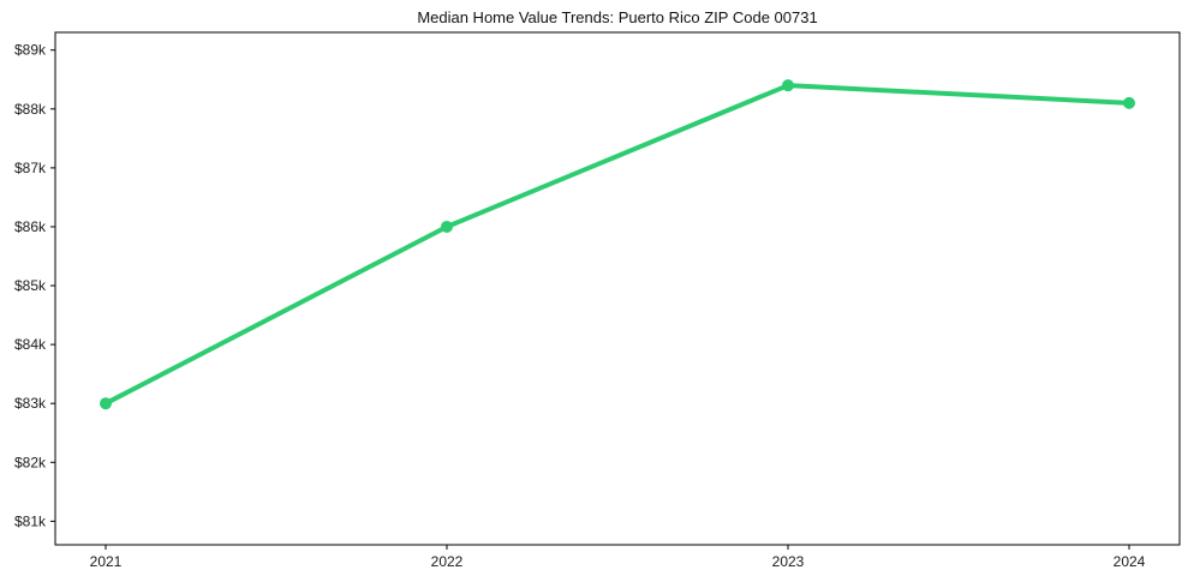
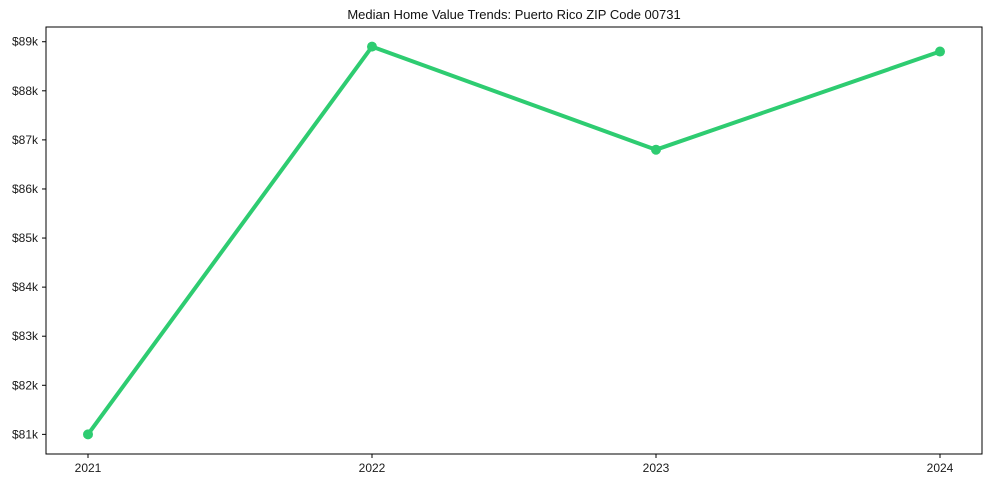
2021: $83.0k -> $81.0k
2022: $86.0k -> $88.9k
2023: $88.4k -> $86.8k
2024: $88.1k -> $88.8k
